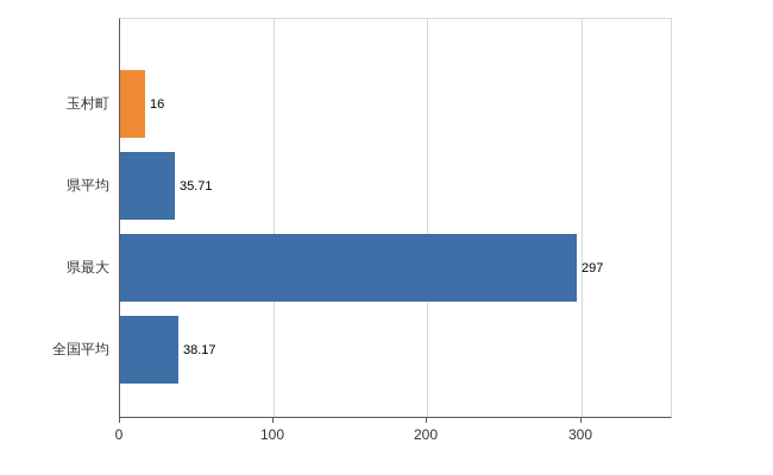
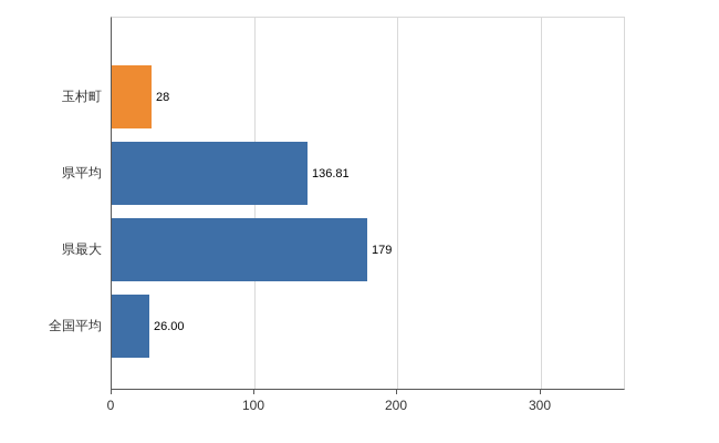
玉村町: 16 -> 28
県平均: 35.71 -> 136.81
県最大: 297 -> 179
全国平均: 38.17 -> 26.00
